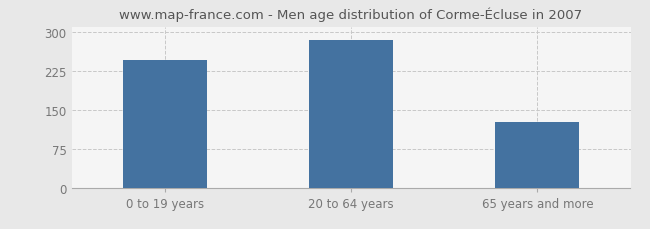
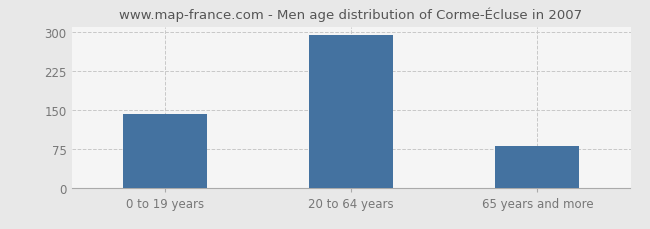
0 to 19 years: 246 -> 141
20 to 64 years: 284 -> 294
65 years and more: 126 -> 80
